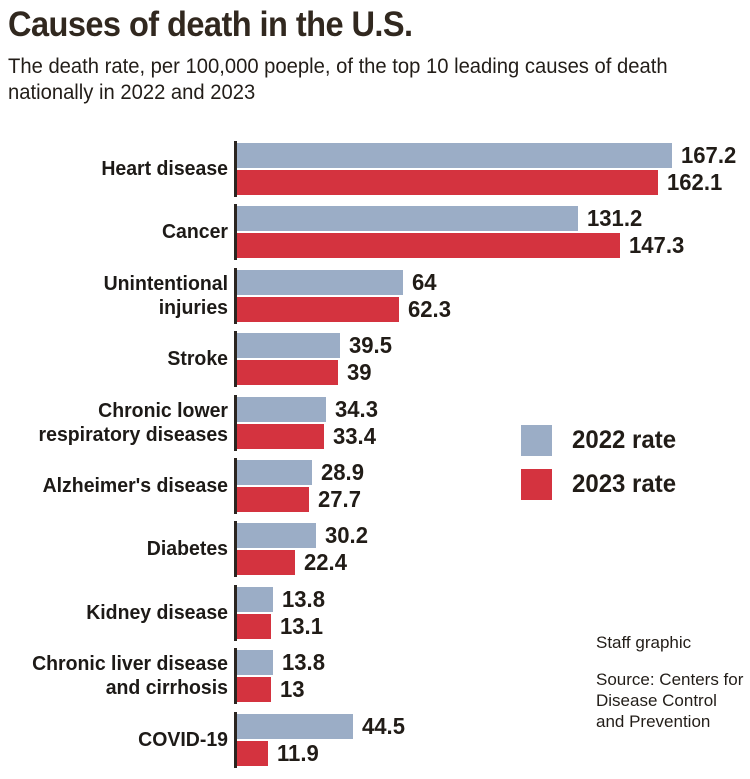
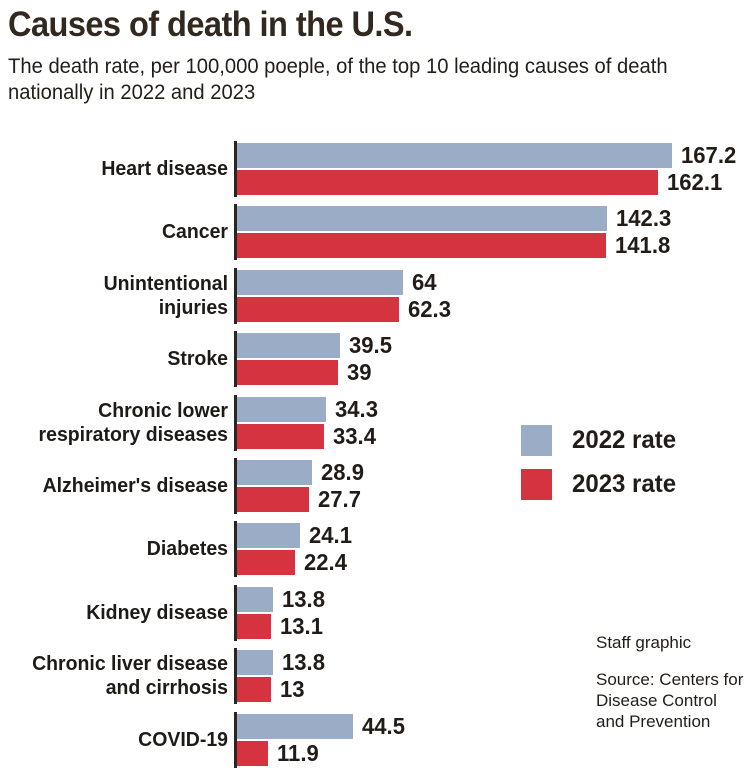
2022 rate/Cancer: 131.2 -> 142.3
2023 rate/Cancer: 147.3 -> 141.8
2022 rate/Diabetes: 30.2 -> 24.1
